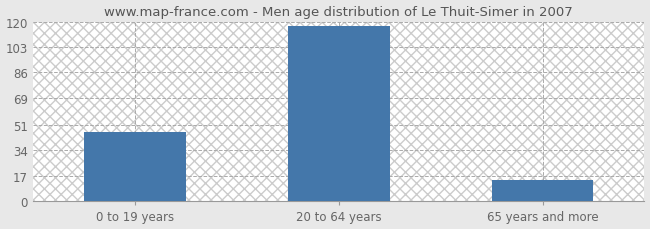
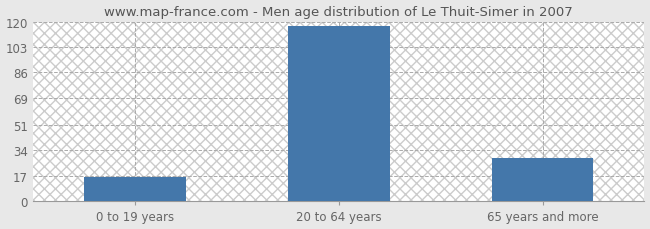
0 to 19 years: 46 -> 16
65 years and more: 14 -> 29
